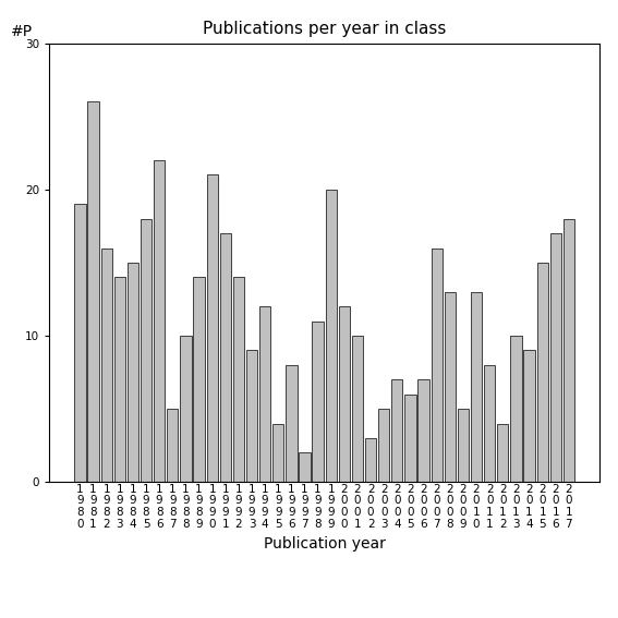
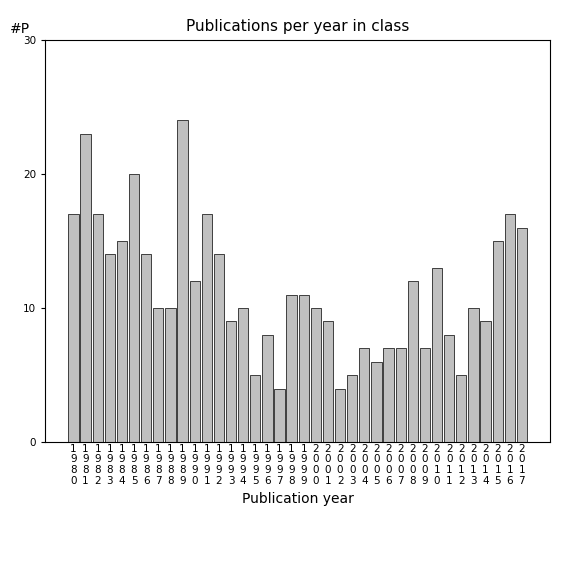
1 9 8 0: 19 -> 17
1 9 8 1: 26 -> 23
1 9 8 2: 16 -> 17
1 9 8 5: 18 -> 20
1 9 8 6: 22 -> 14
1 9 8 7: 5 -> 10
1 9 8 9: 14 -> 24
1 9 9 0: 21 -> 12
1 9 9 4: 12 -> 10
1 9 9 5: 4 -> 5
1 9 9 7: 2 -> 4
1 9 9 9: 20 -> 11
2 0 0 0: 12 -> 10
2 0 0 1: 10 -> 9
2 0 0 2: 3 -> 4
2 0 0 7: 16 -> 7
2 0 0 8: 13 -> 12
2 0 0 9: 5 -> 7
2 0 1 2: 4 -> 5
2 0 1 7: 18 -> 16
